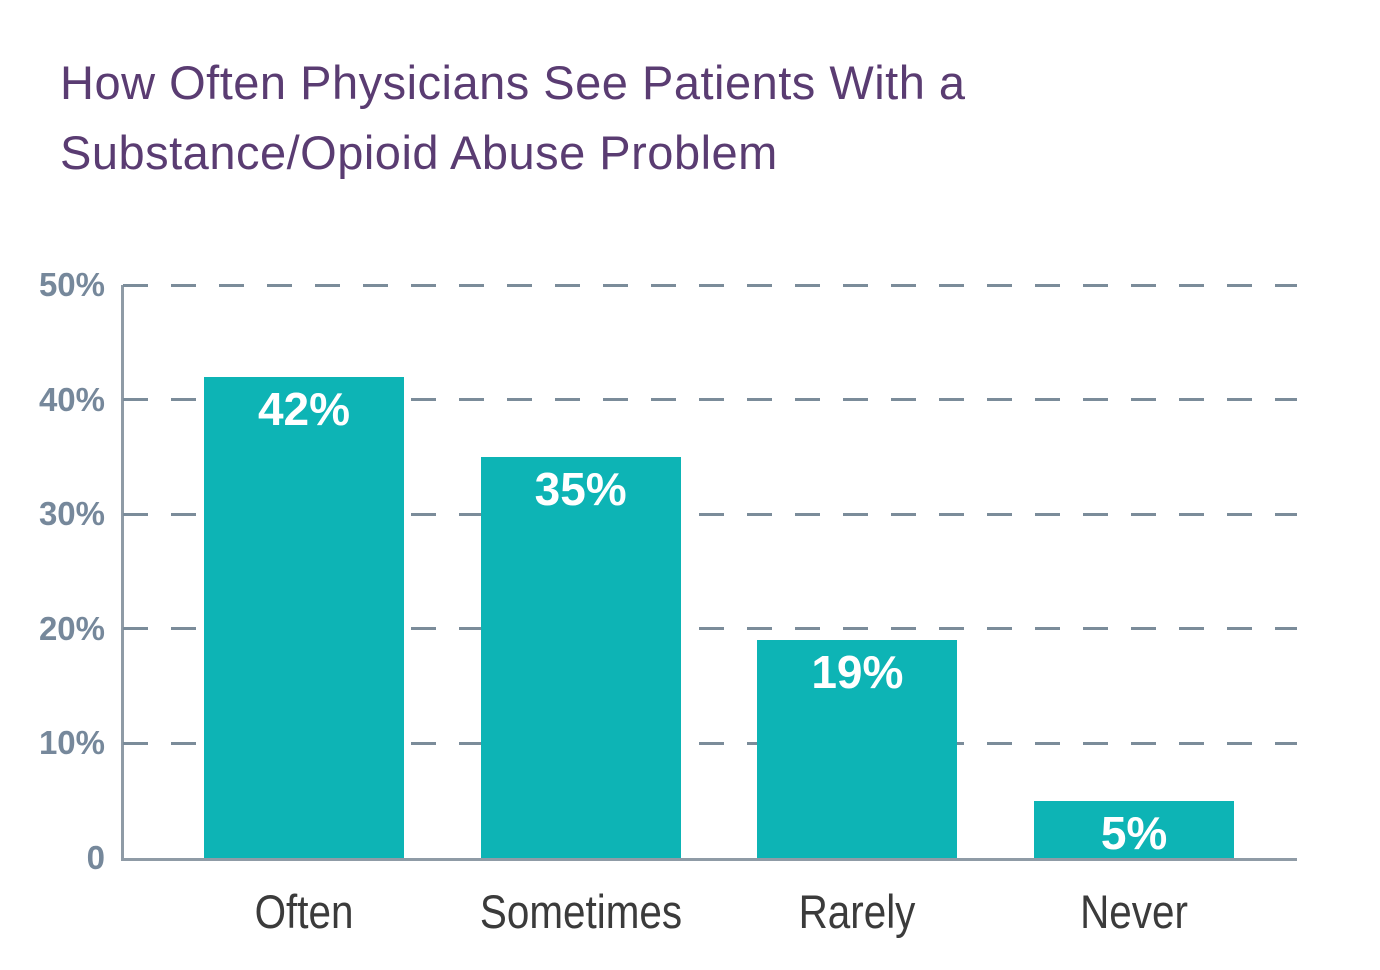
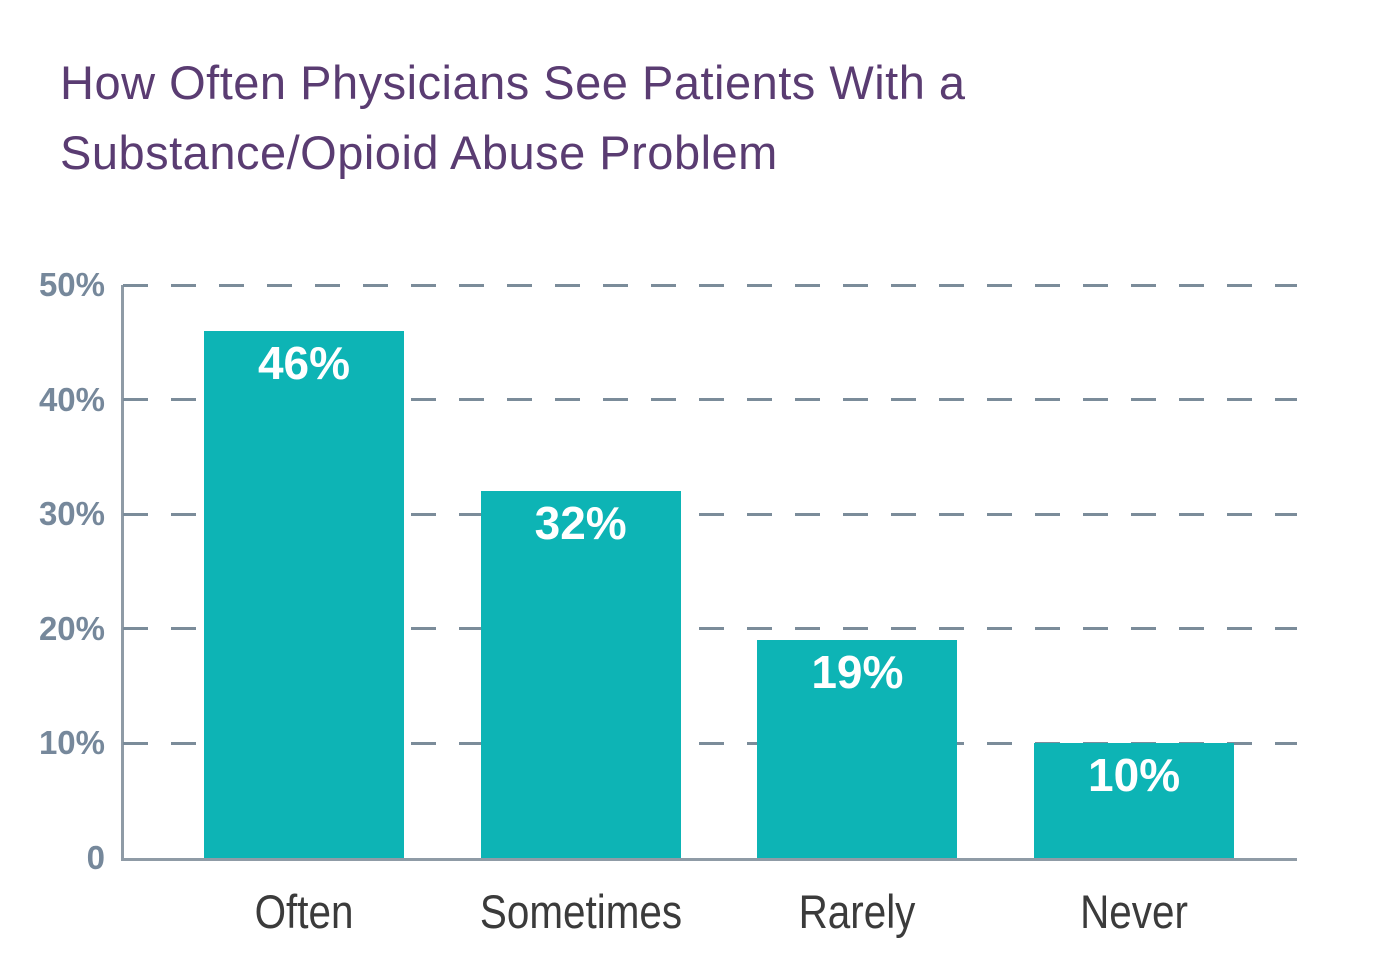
Often: 42% -> 46%
Sometimes: 35% -> 32%
Never: 5% -> 10%
